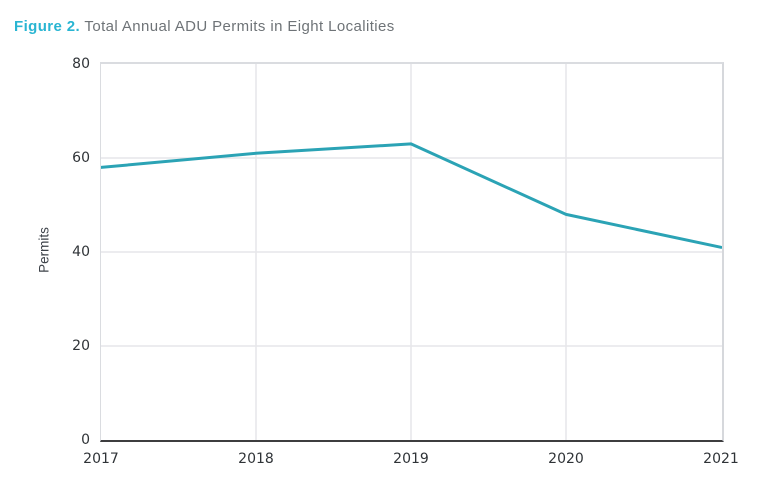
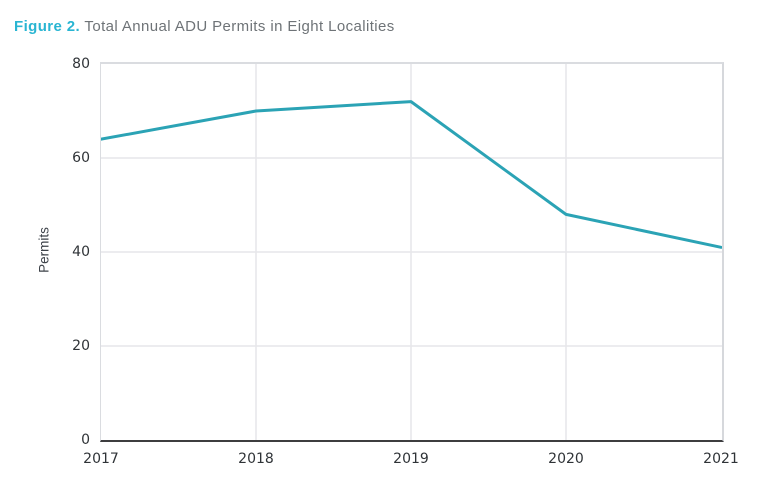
2017: 58 -> 64
2018: 61 -> 70
2019: 63 -> 72
